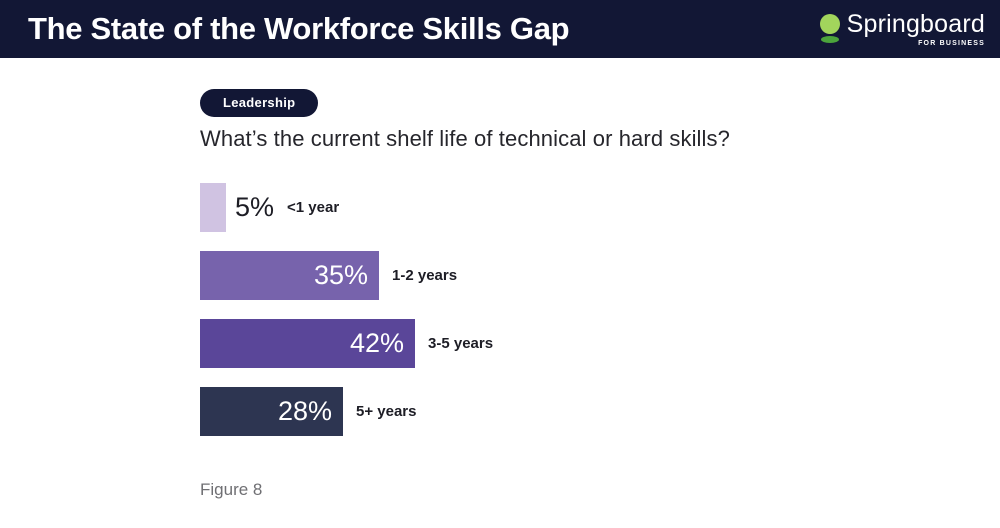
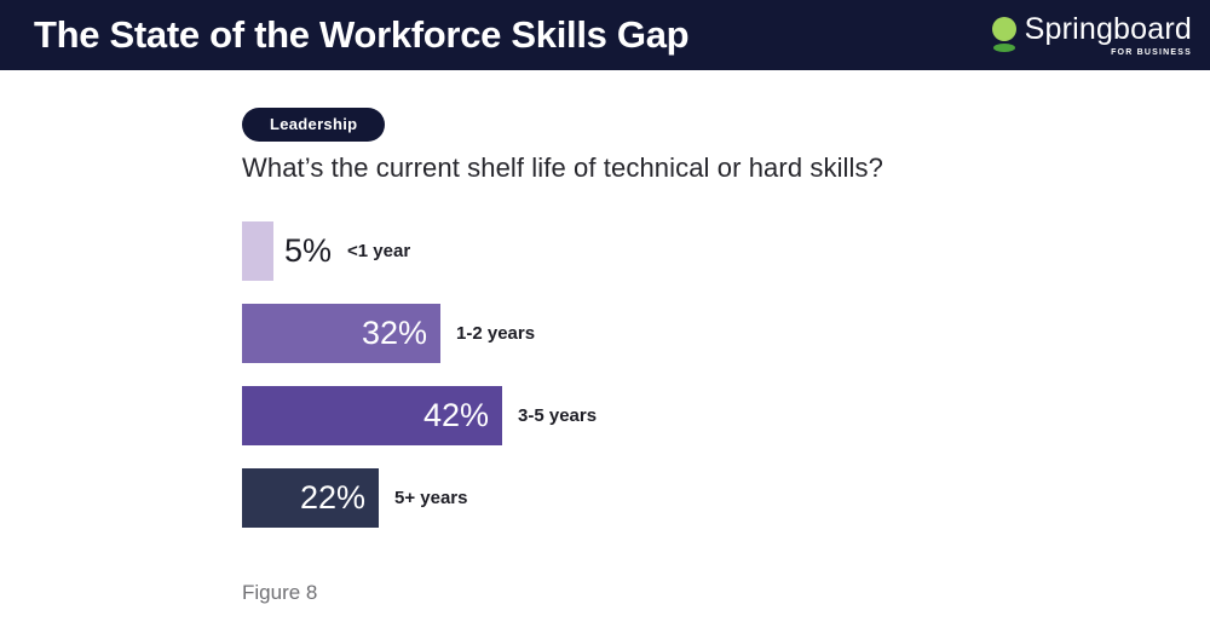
1-2 years: 35% -> 32%
5+ years: 28% -> 22%
